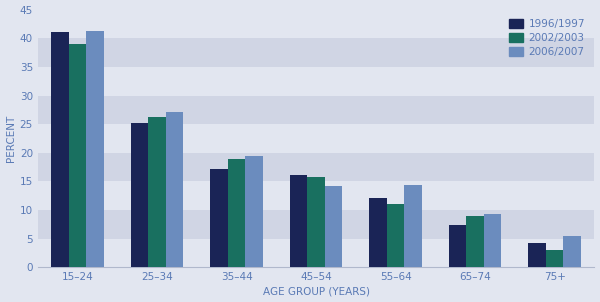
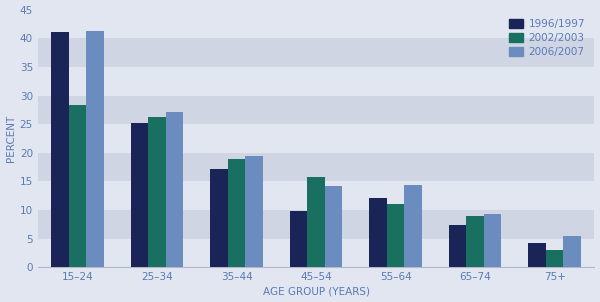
2002/2003/15–24: 39.0 -> 28.4
1996/1997/45–54: 16.2 -> 9.8
